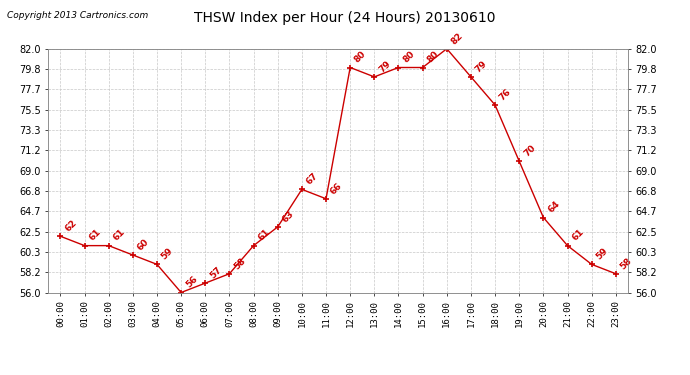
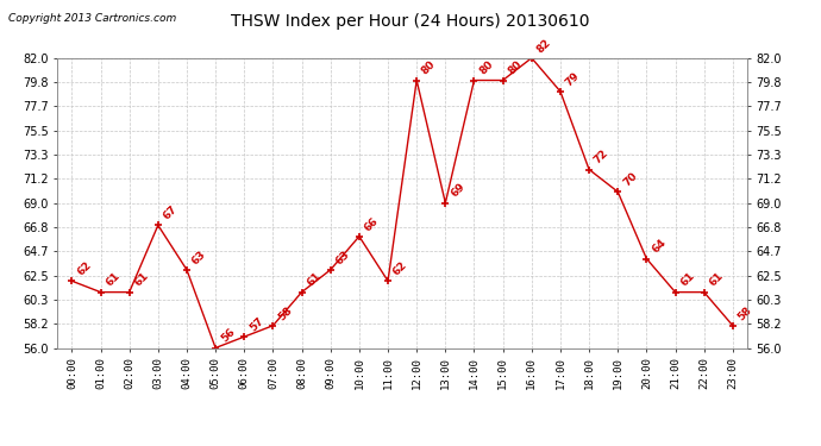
03:00: 60 -> 67
04:00: 59 -> 63
10:00: 67 -> 66
11:00: 66 -> 62
13:00: 79 -> 69
18:00: 76 -> 72
22:00: 59 -> 61
